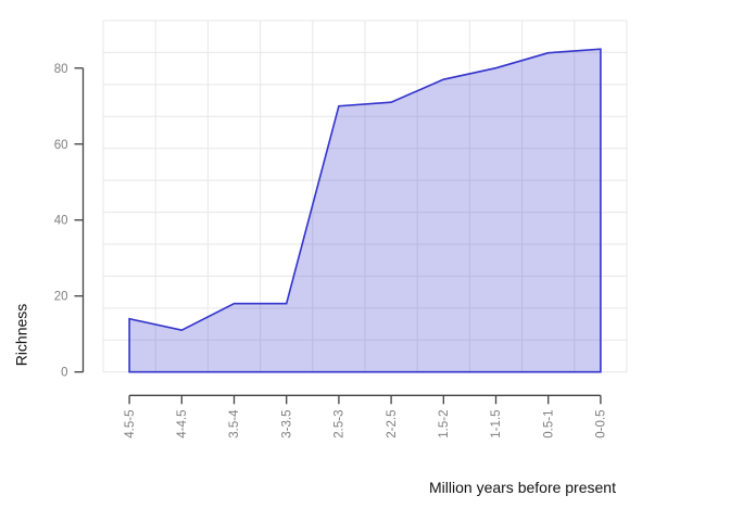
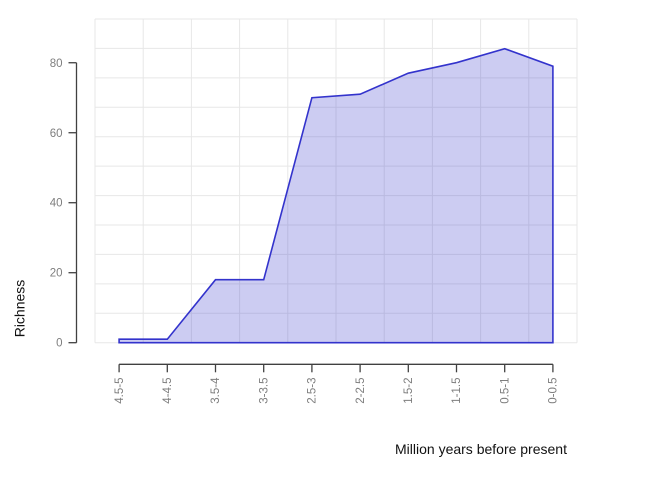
4.5-5: 14 -> 1
4-4.5: 11 -> 1
0-0.5: 85 -> 79
